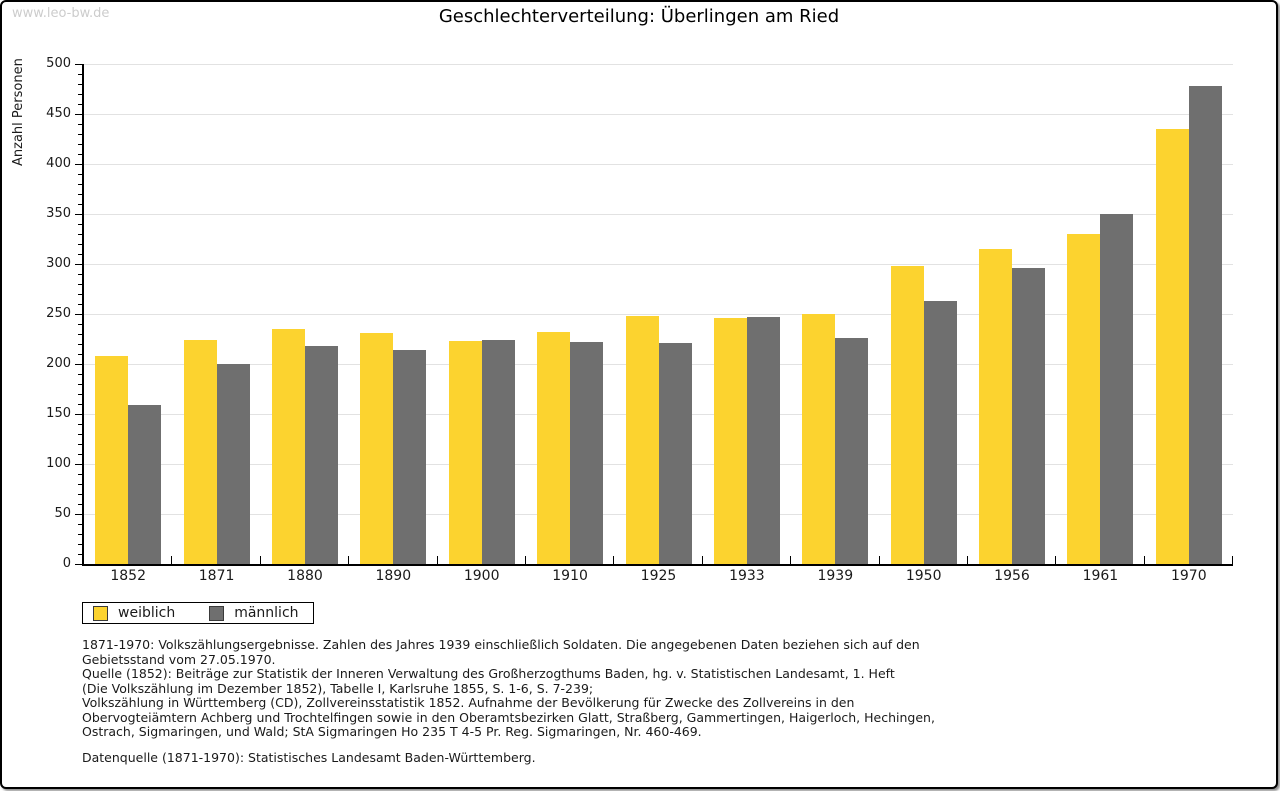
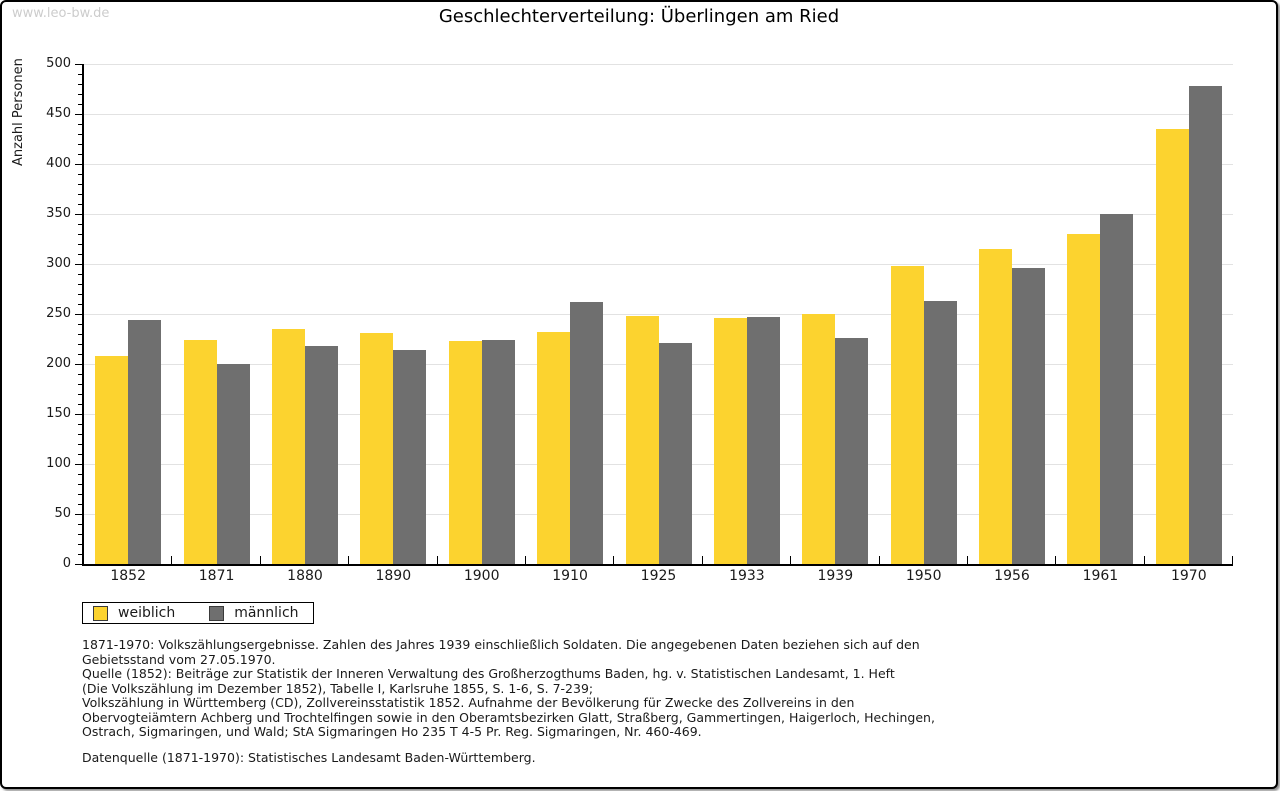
männlich/1852: 159 -> 244
männlich/1910: 222 -> 262
